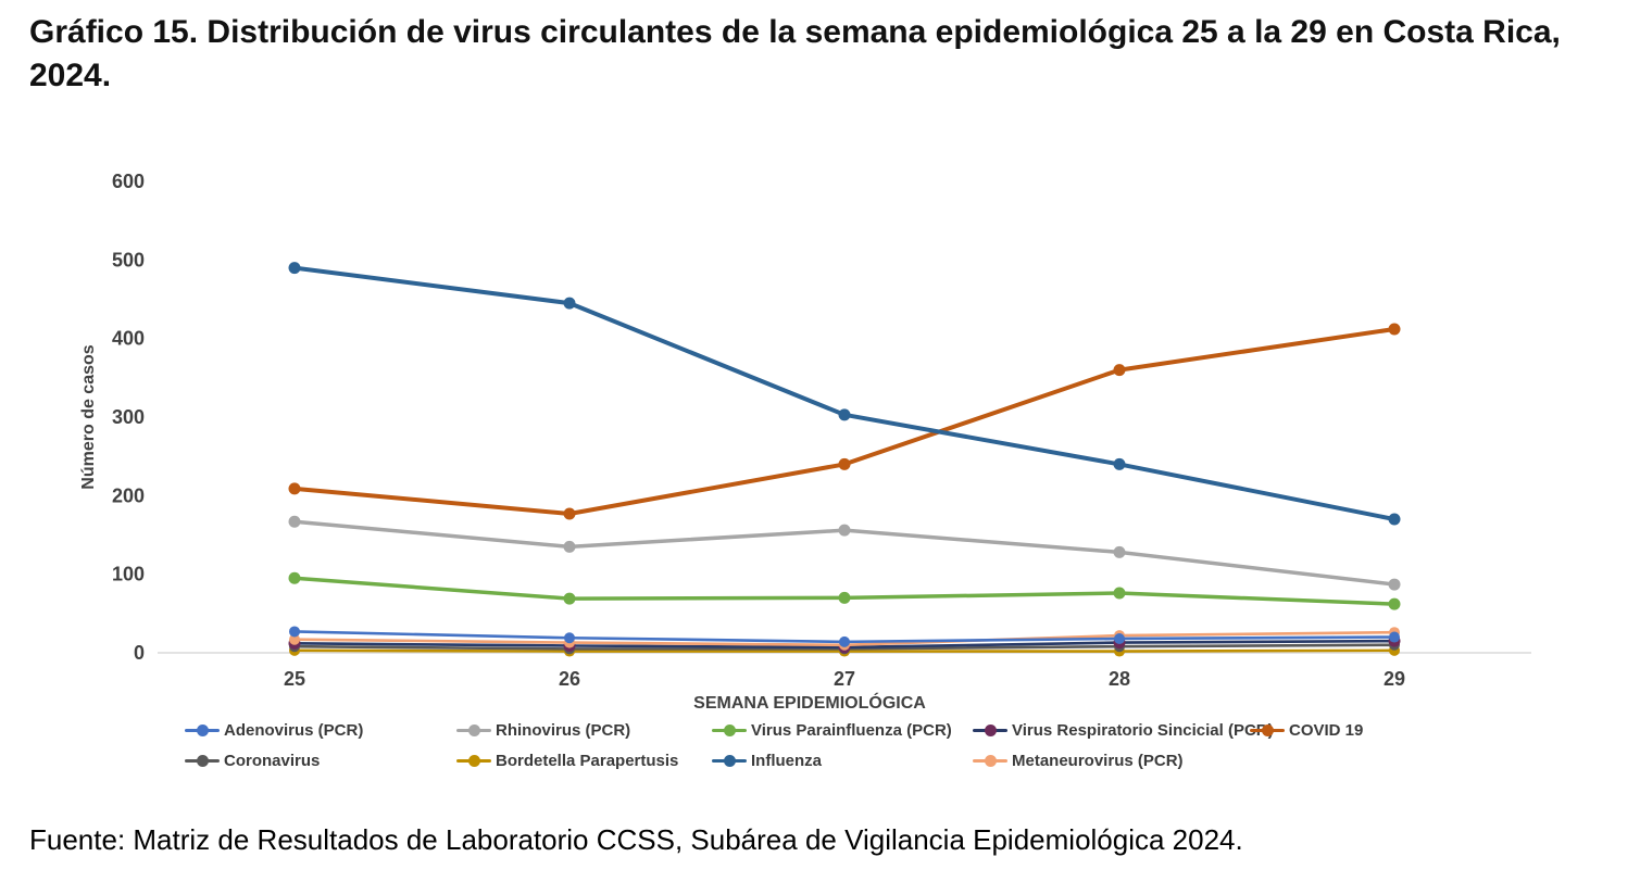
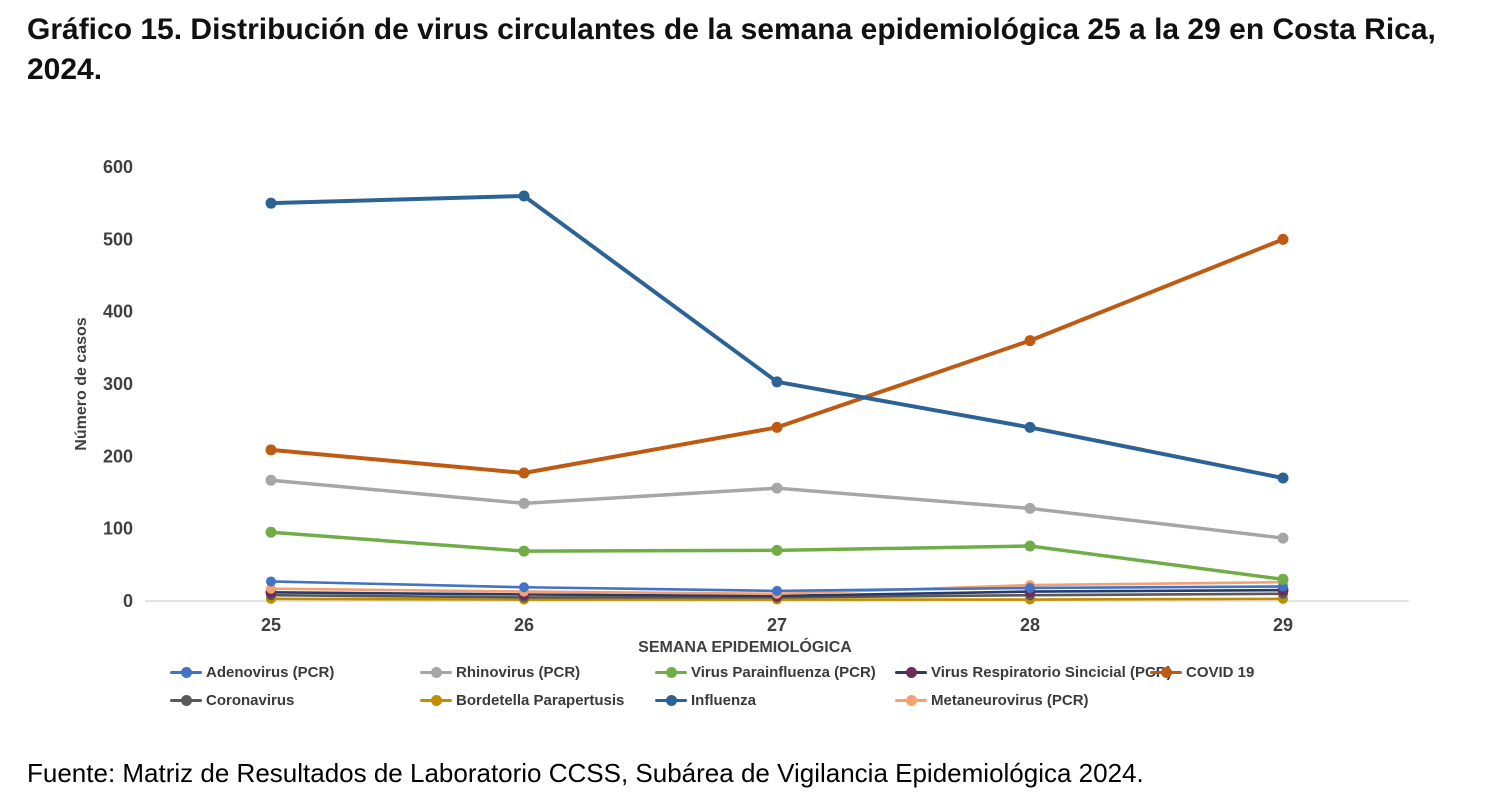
Influenza/25: 490 -> 550
Influenza/26: 440 -> 560
Virus Parainfluenza (PCR)/29: 60 -> 30
COVID 19/29: 410 -> 500
